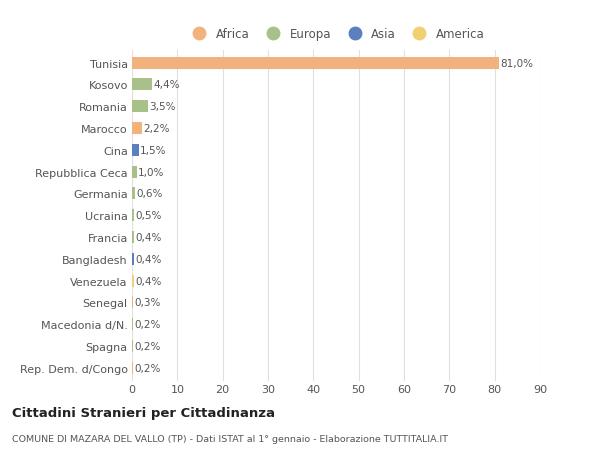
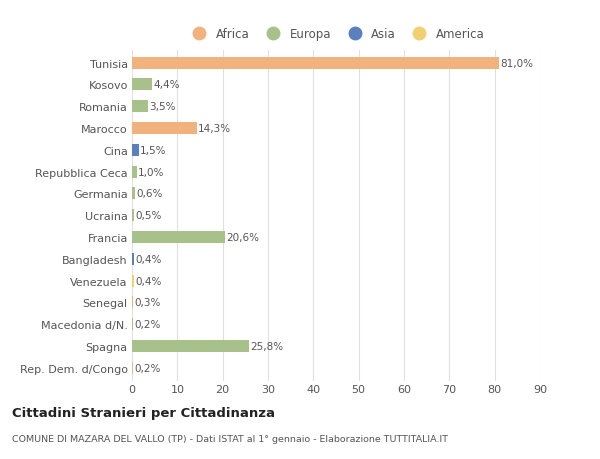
Marocco: 2,2% -> 14,3%
Francia: 0,4% -> 20,6%
Spagna: 0,2% -> 25,8%
